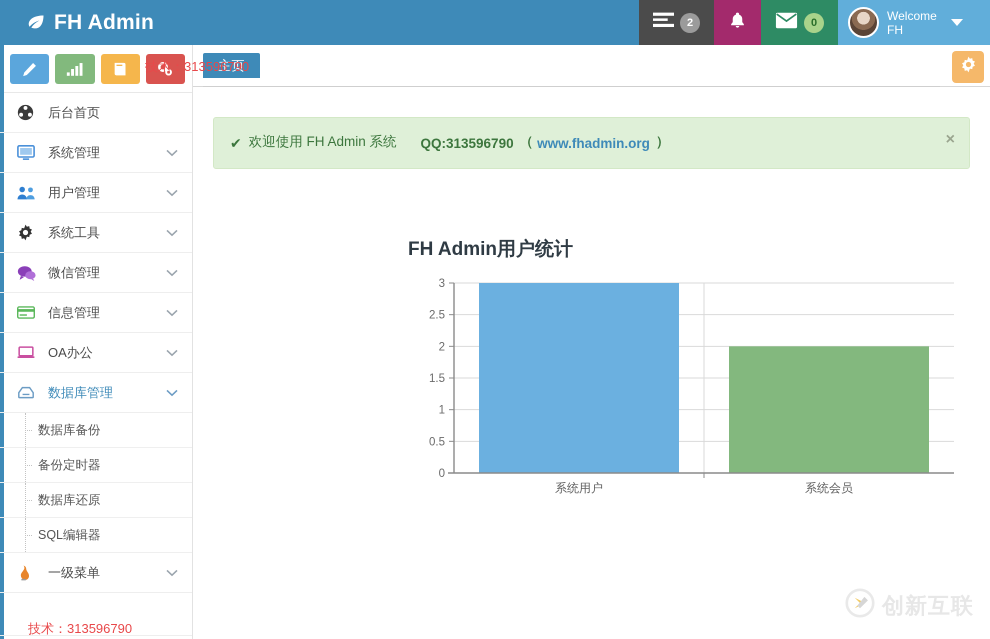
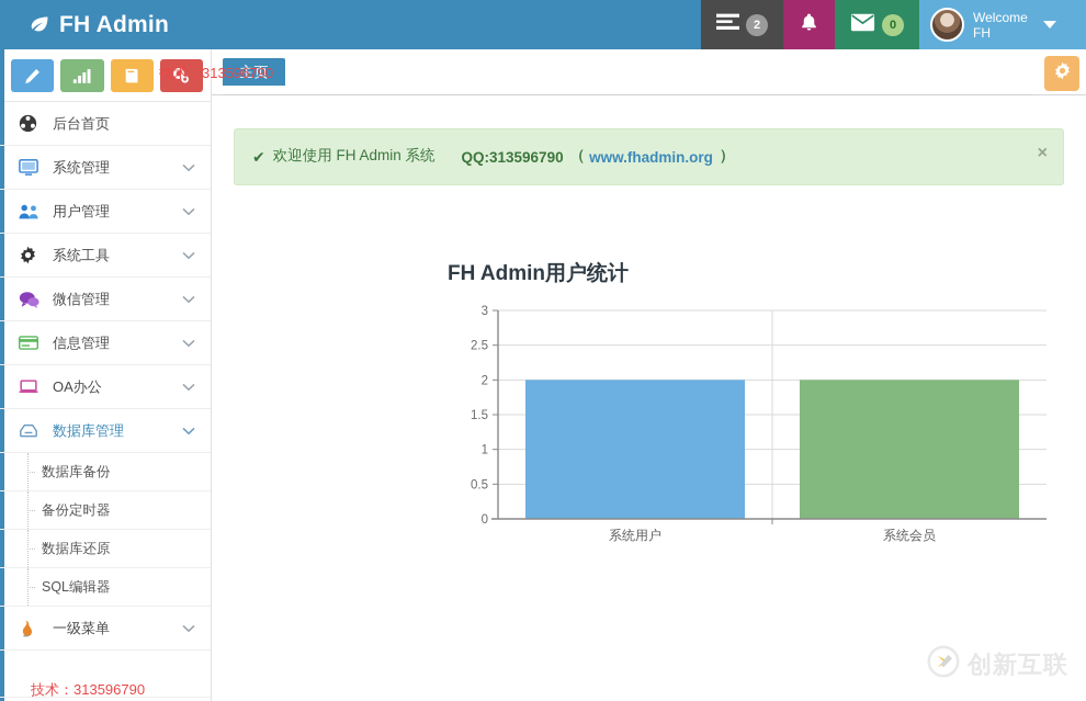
系统用户: 3 -> 2
